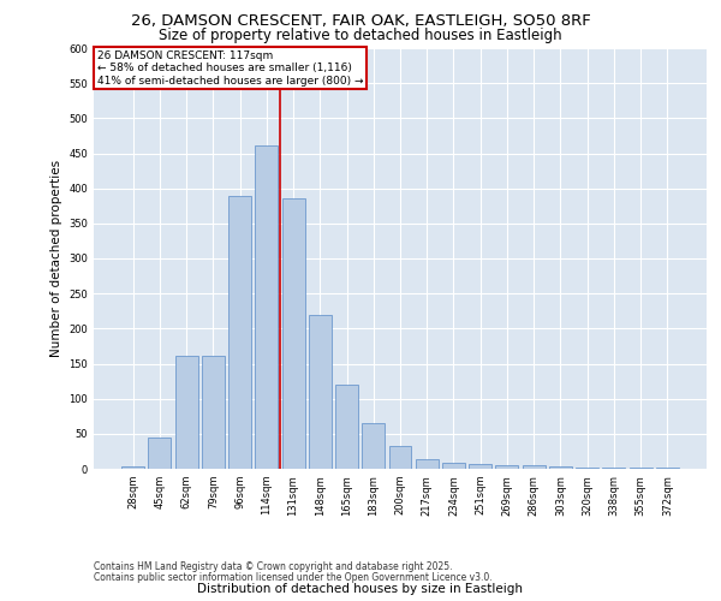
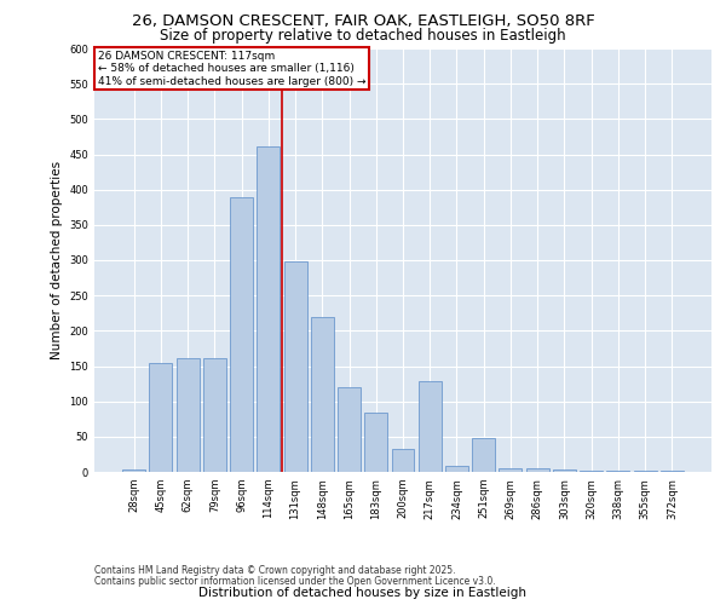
45sqm: 45 -> 154
131sqm: 385 -> 298
183sqm: 65 -> 84
217sqm: 13 -> 128
251sqm: 7 -> 48
